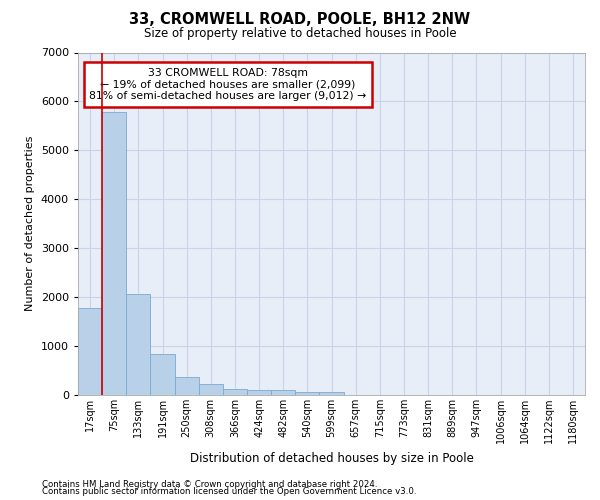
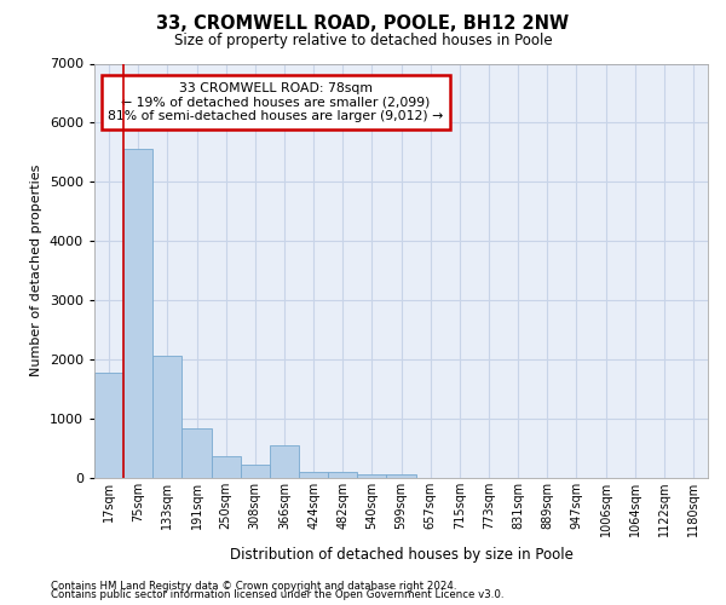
75sqm: 5780 -> 5550
366sqm: 120 -> 550
